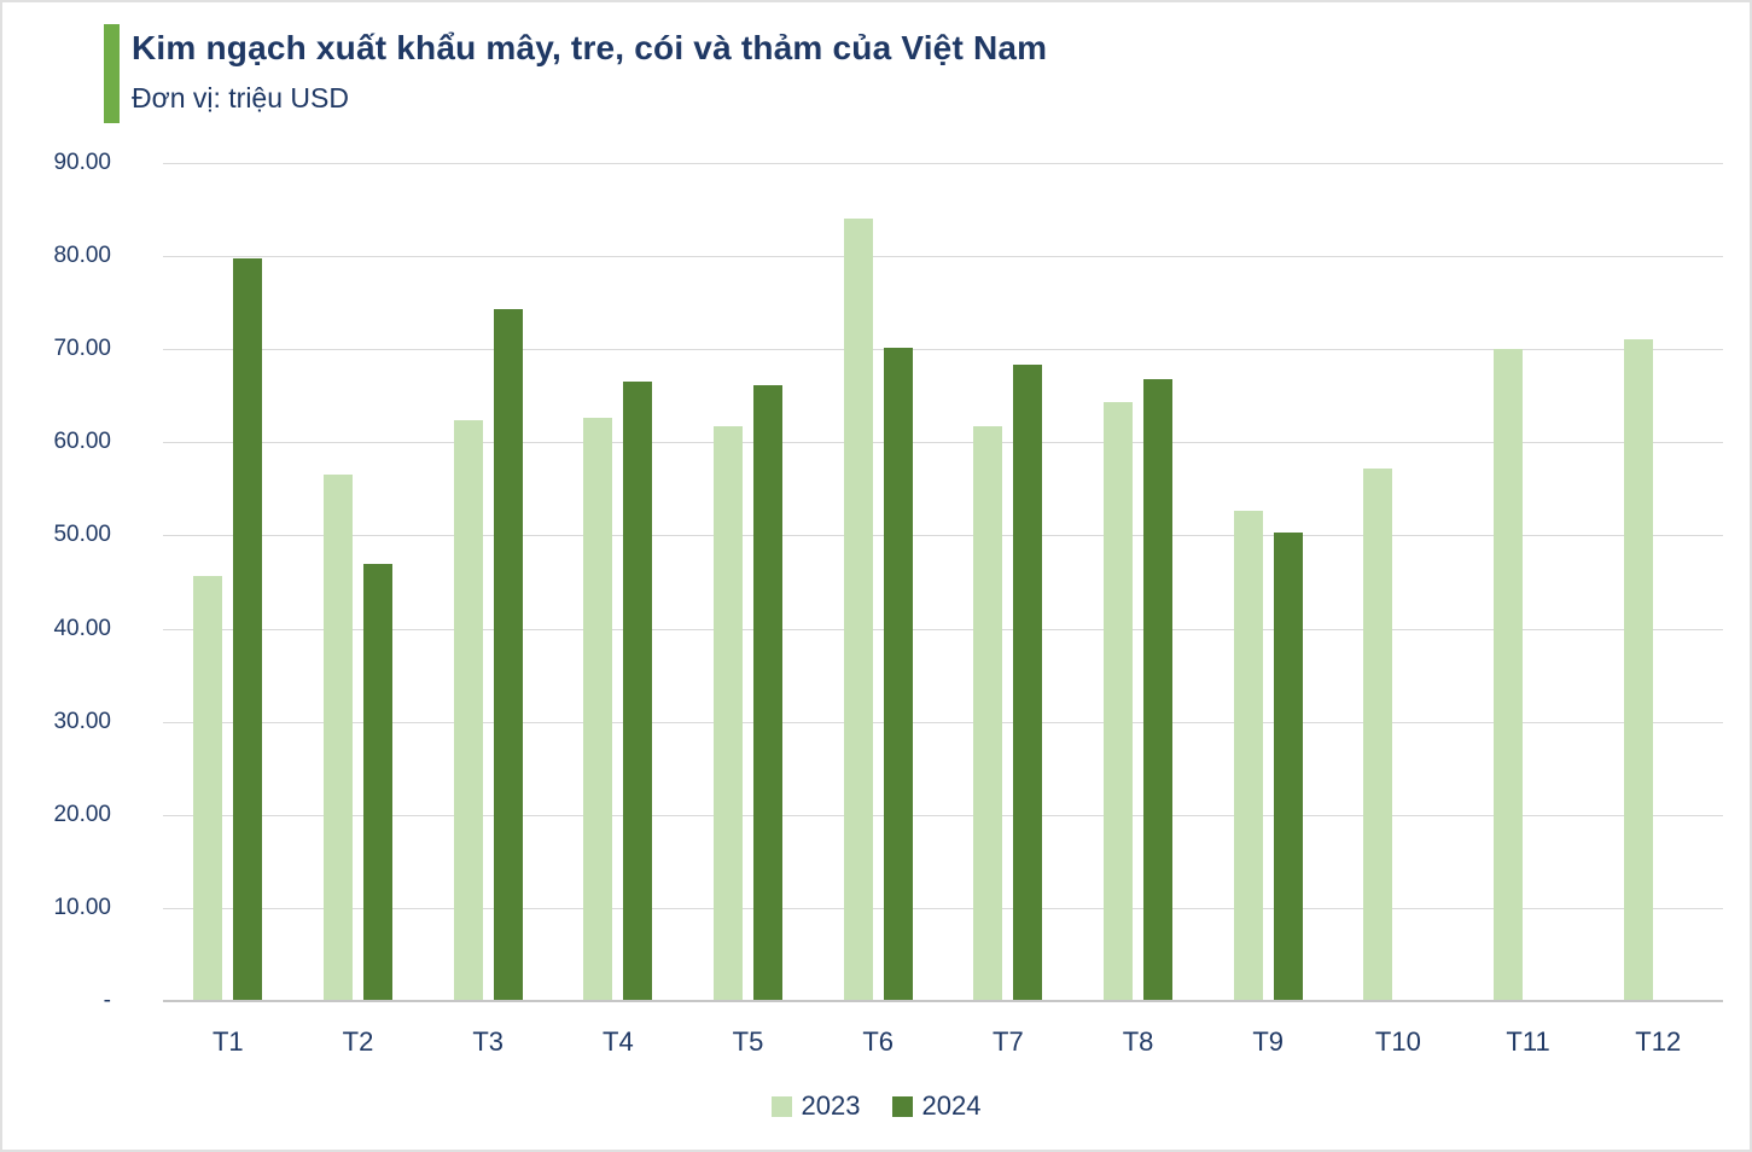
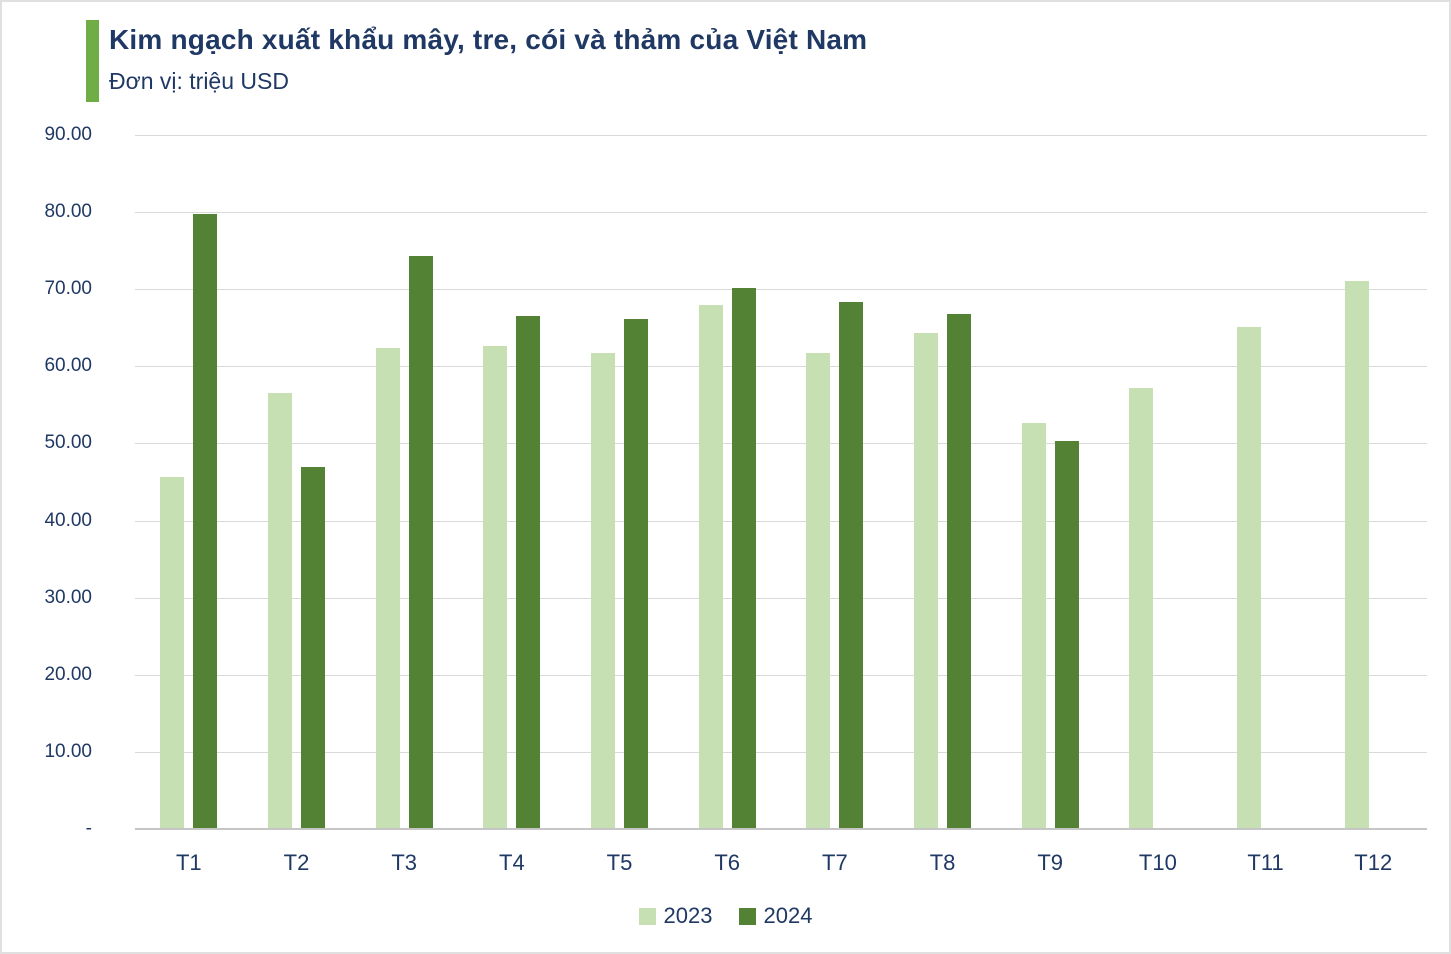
2023/T6: 84 -> 68
2023/T11: 70 -> 65
